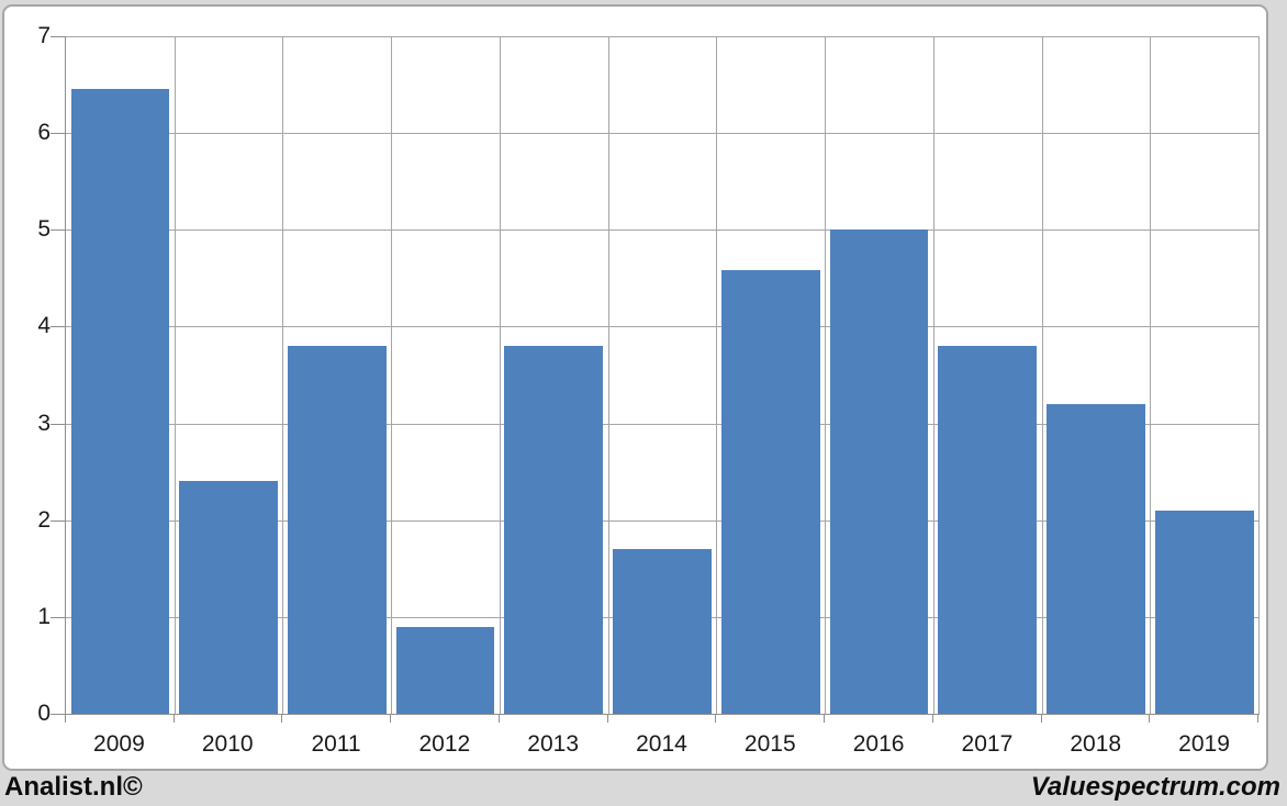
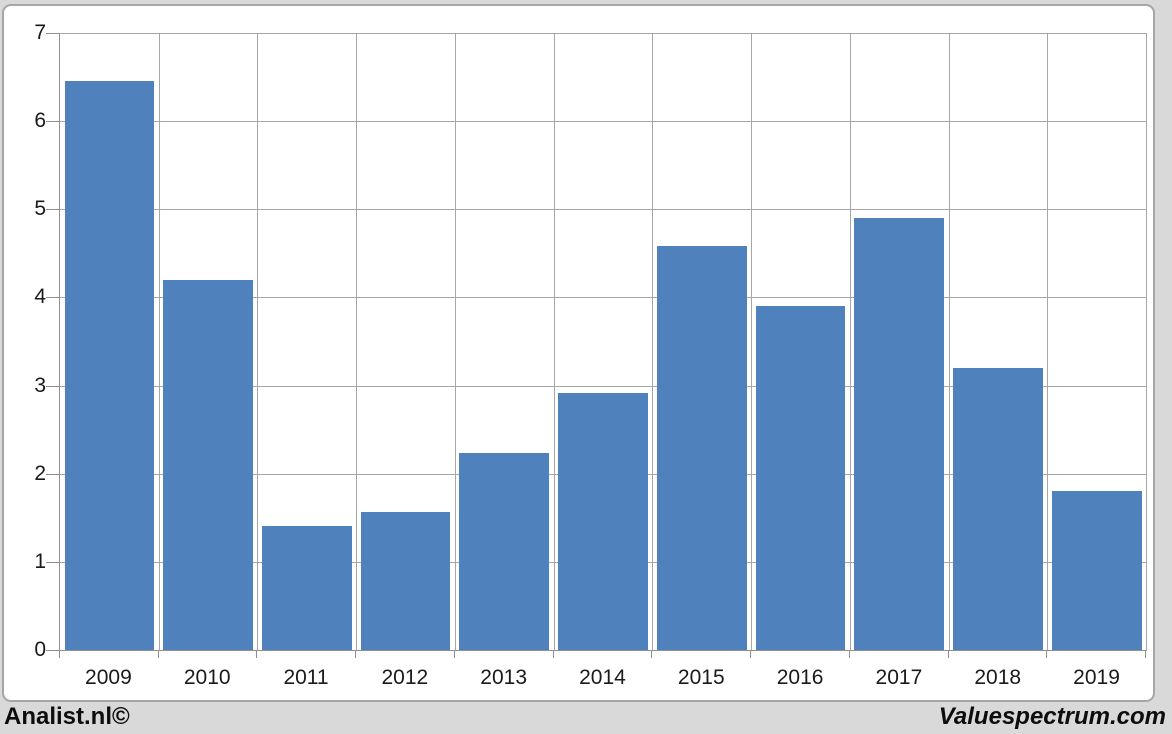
2010: 2.4 -> 4.2
2011: 3.8 -> 1.4
2012: 0.9 -> 1.6
2013: 3.8 -> 2.2
2014: 1.7 -> 2.9
2016: 5.0 -> 3.9
2017: 3.8 -> 4.9
2019: 2.1 -> 1.8
